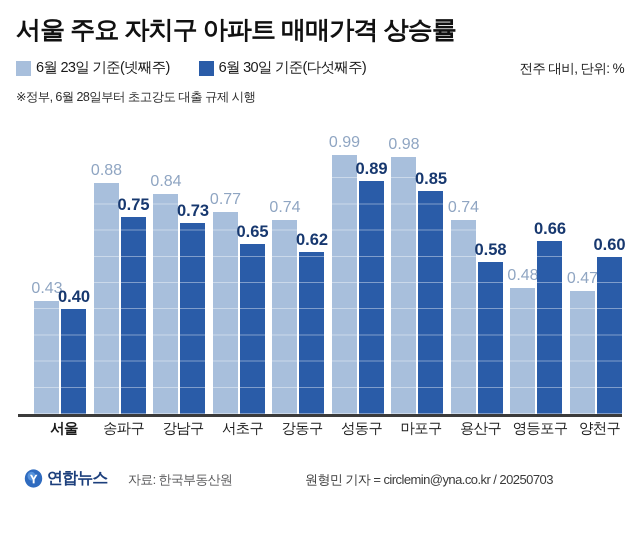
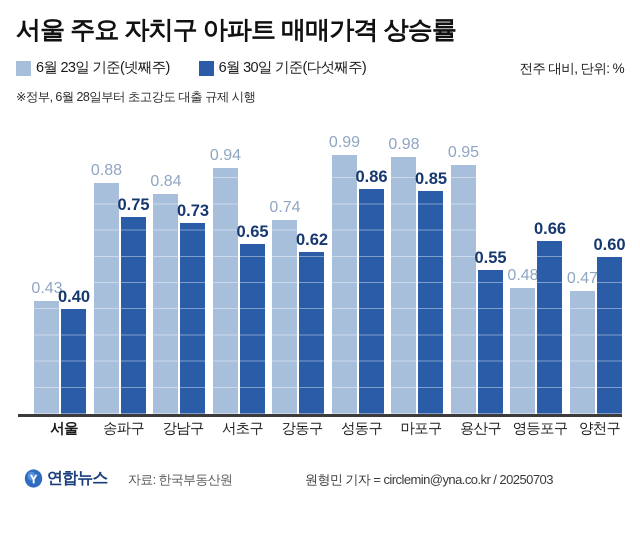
6월 23일 기준(넷째주)/서초구: 0.77 -> 0.94
6월 30일 기준(다섯째주)/성동구: 0.89 -> 0.86
6월 23일 기준(넷째주)/용산구: 0.74 -> 0.95
6월 30일 기준(다섯째주)/용산구: 0.58 -> 0.55
